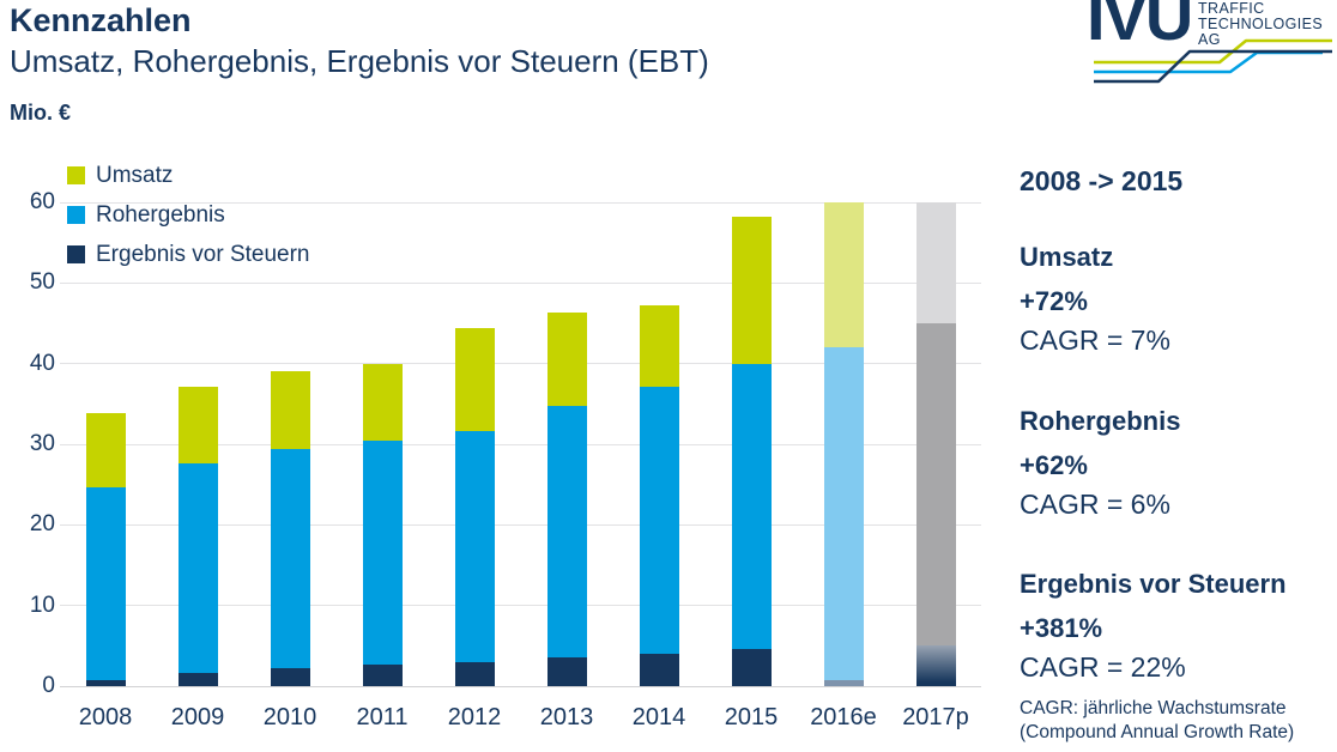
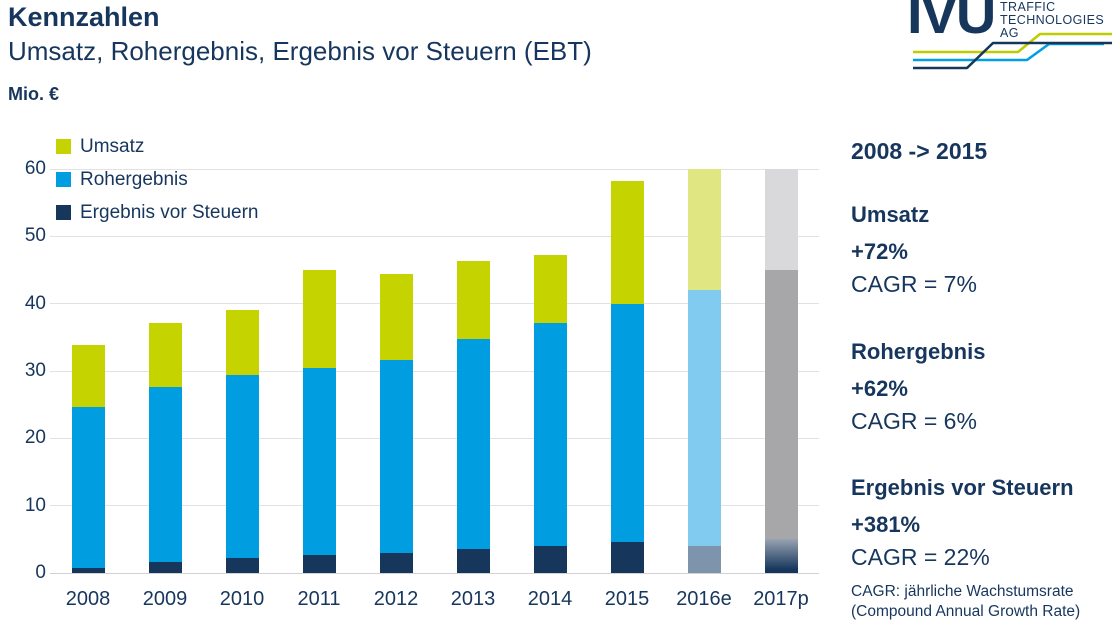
Umsatz/2011: 40 -> 45
Ergebnis vor Steuern/2016e: 1 -> 4
